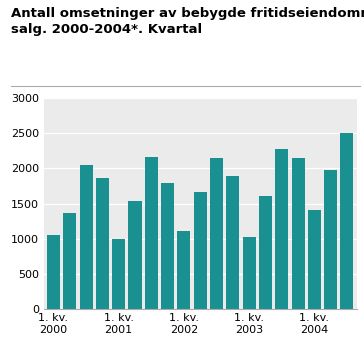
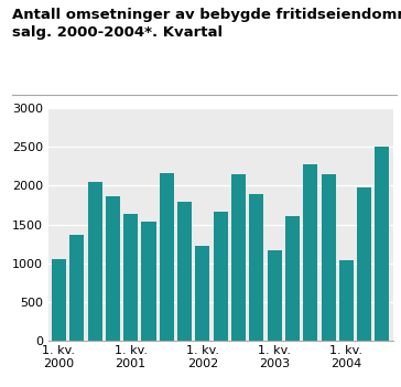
1. kv. 2001: 1000 -> 1640
1. kv. 2002: 1110 -> 1220
1. kv. 2003: 1030 -> 1160
1. kv. 2004: 1410 -> 1040
